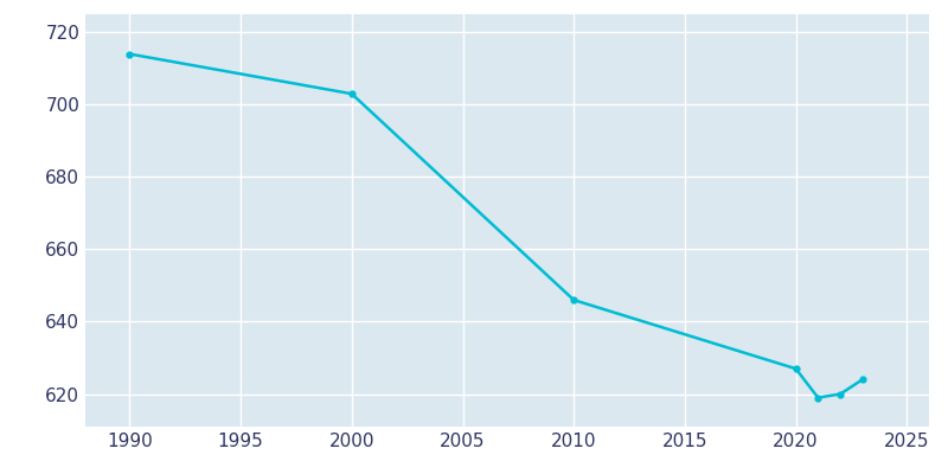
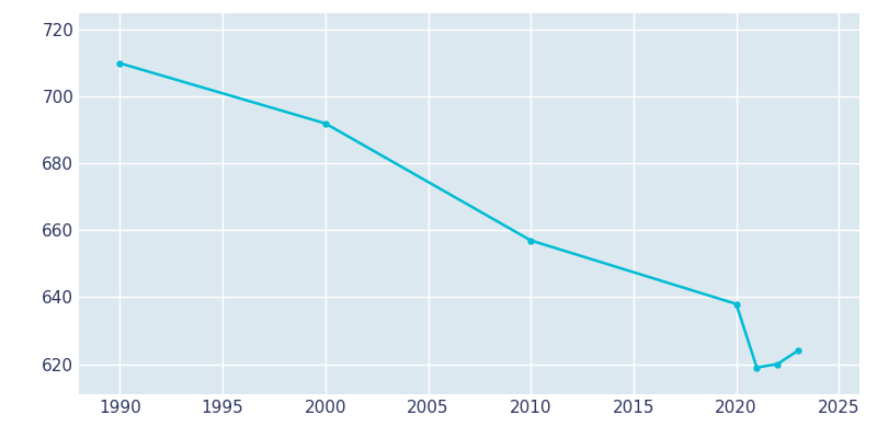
1990: 714 -> 710
2000: 703 -> 692
2010: 646 -> 657
2020: 627 -> 638
